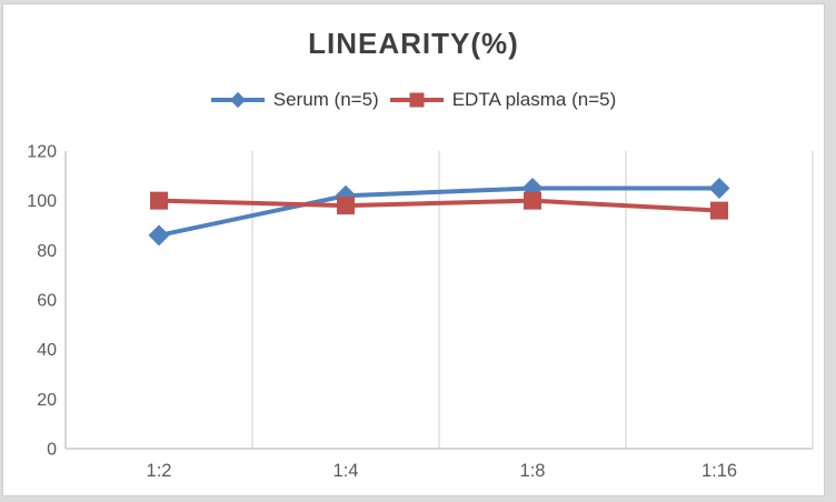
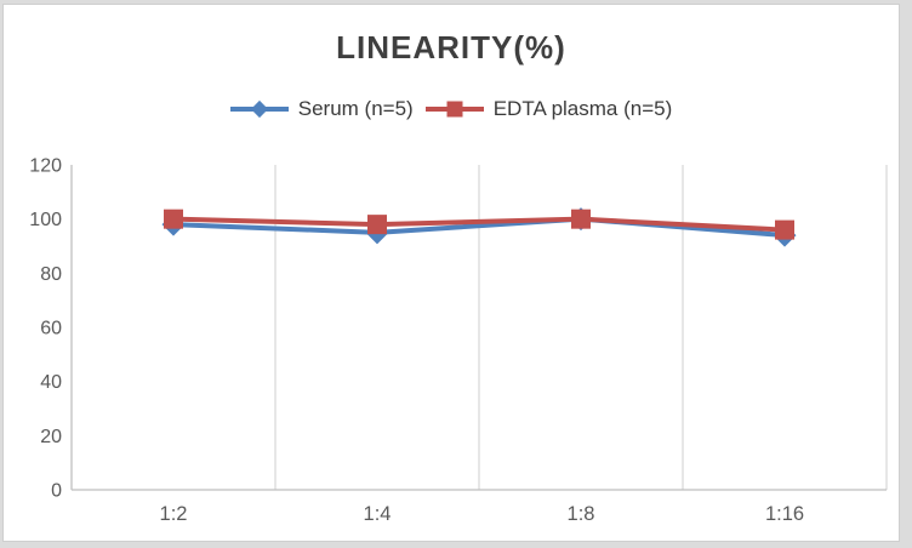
Serum (n=5)/1:2: 86 -> 98
Serum (n=5)/1:4: 102 -> 95
Serum (n=5)/1:8: 105 -> 100
Serum (n=5)/1:16: 105 -> 94
